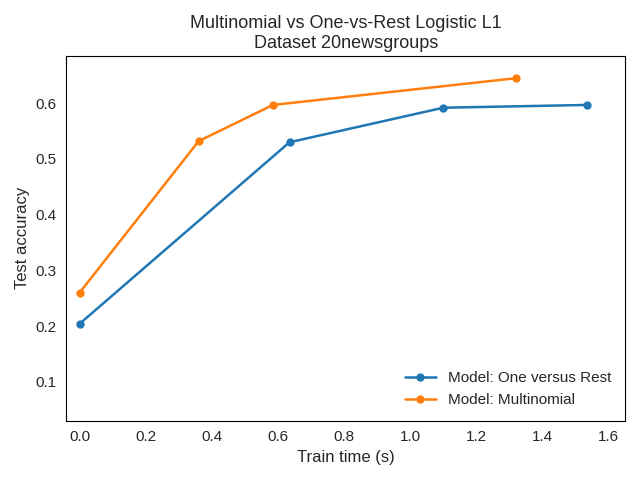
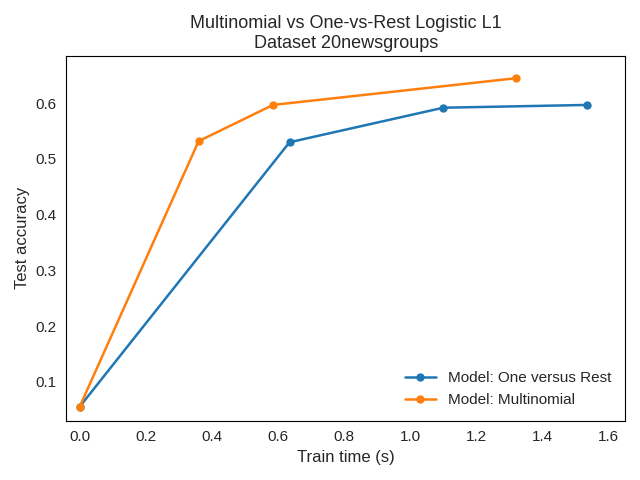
Model: One versus Rest/0.0: 0.204 -> 0.055
Model: Multinomial/0.0: 0.260 -> 0.055
